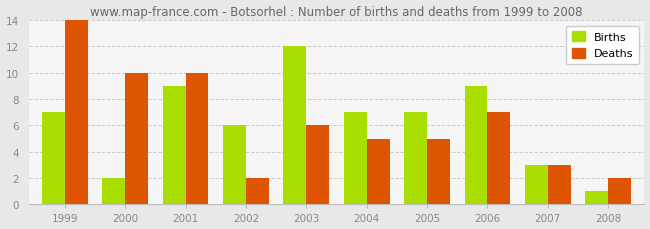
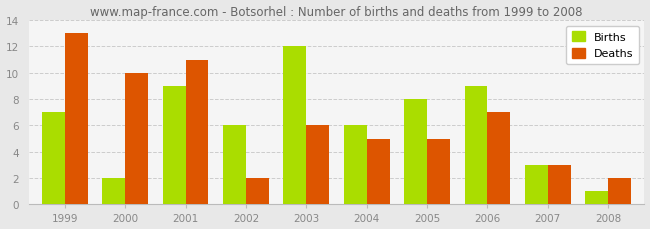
Deaths/1999: 14 -> 13
Deaths/2001: 10 -> 11
Births/2004: 7 -> 6
Births/2005: 7 -> 8
